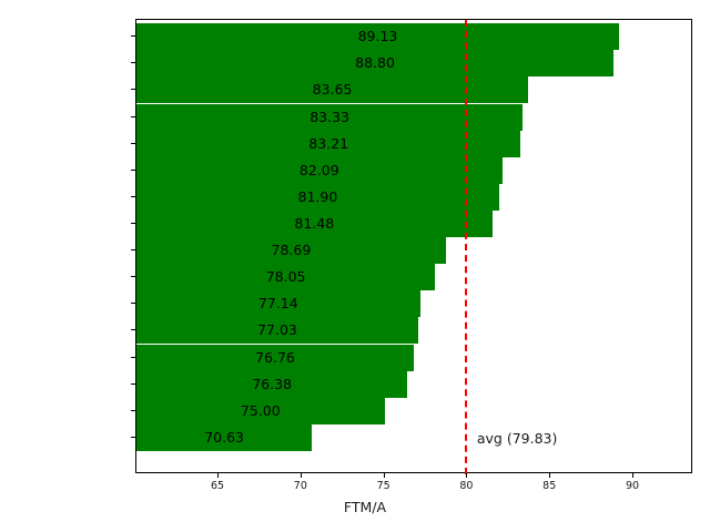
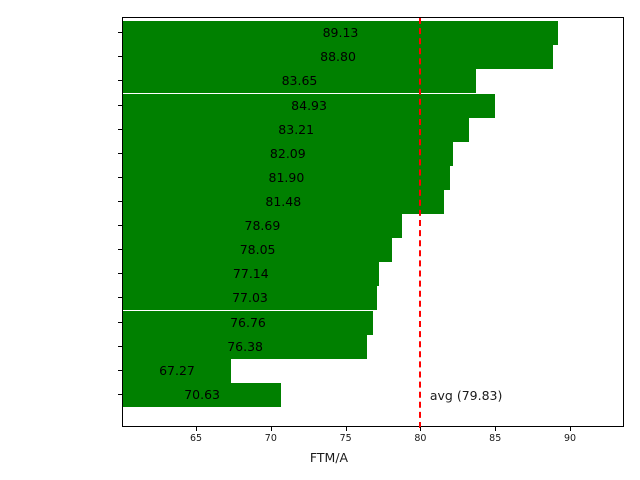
Vanek's Crew: 83.33 -> 84.93
Serg_Lo and Oxy Team: 75.00 -> 67.27
